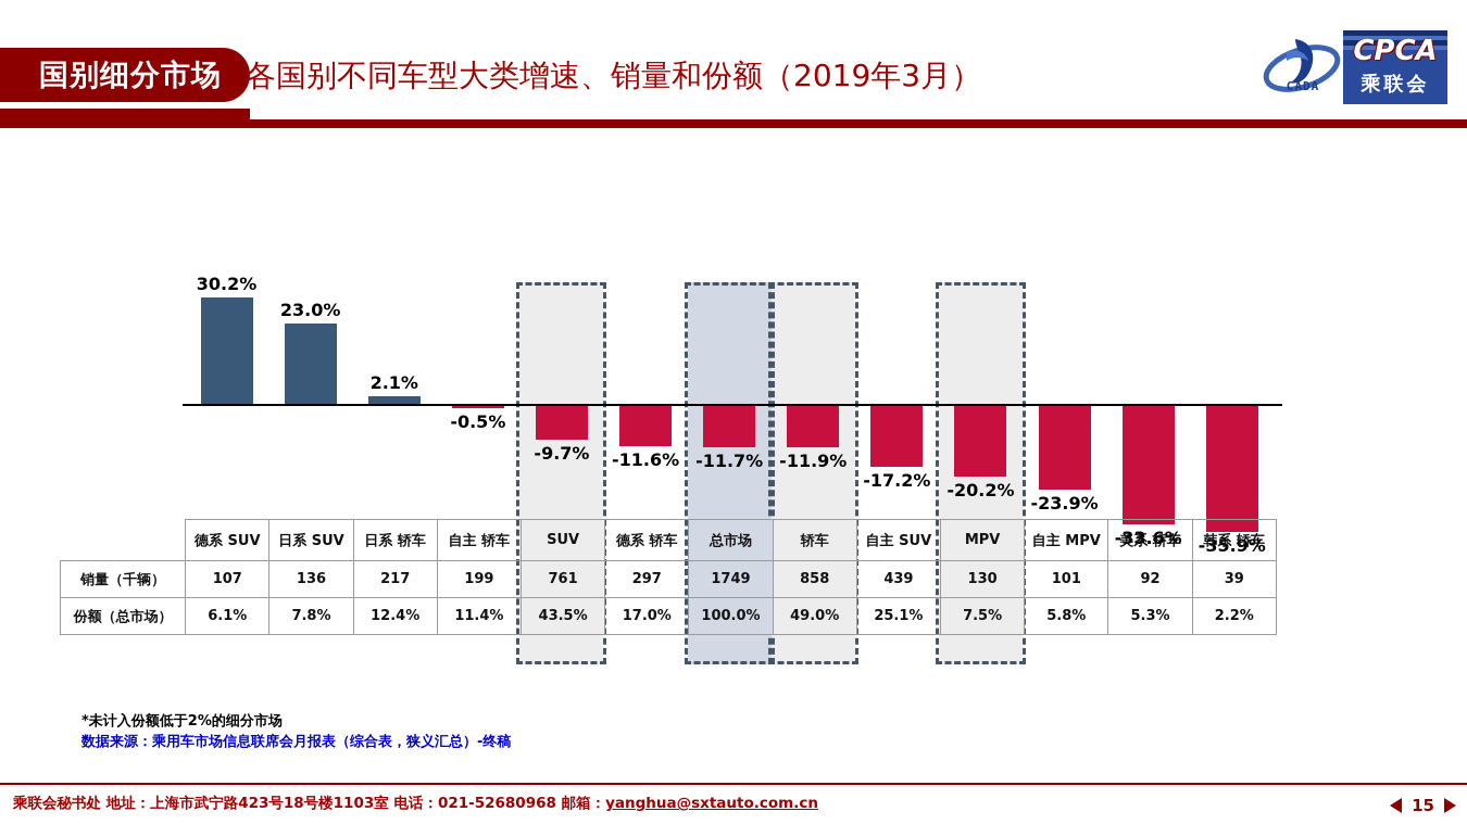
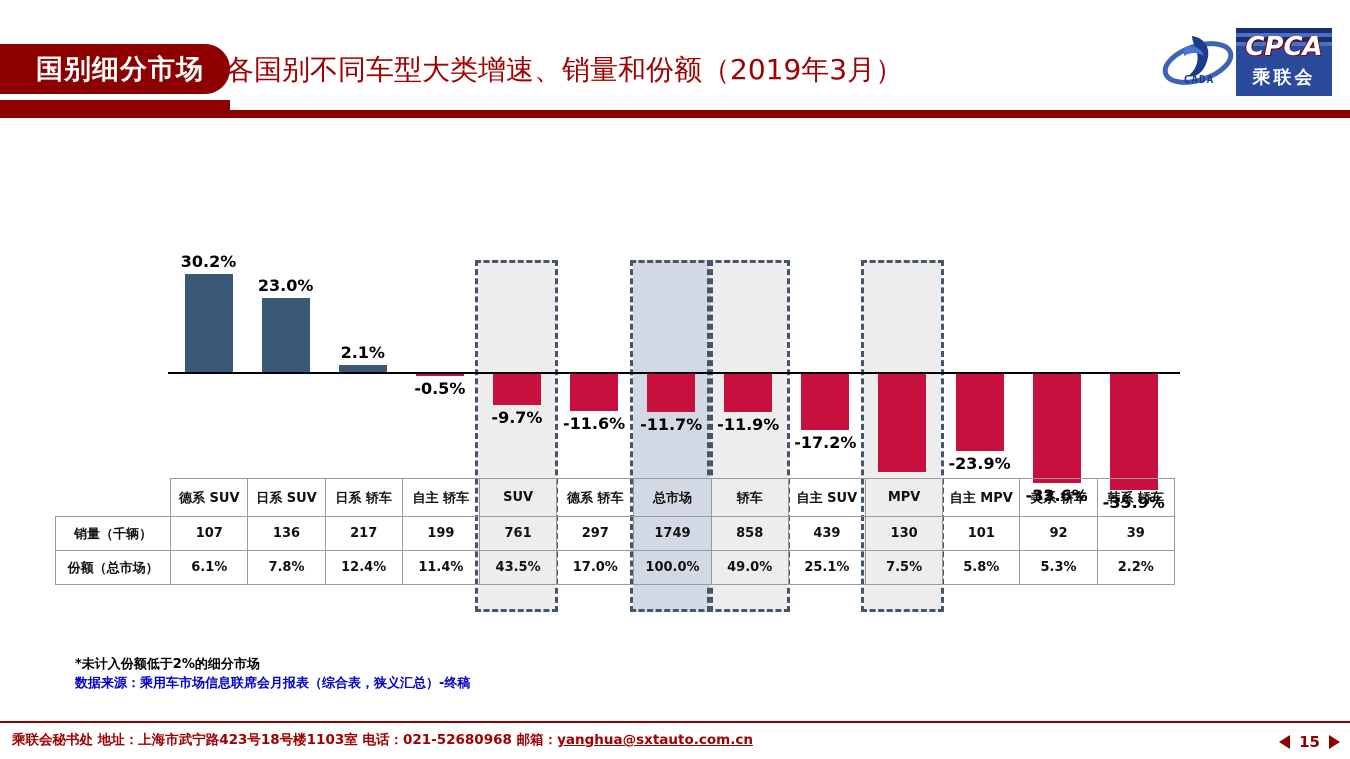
MPV: -20.2% -> -30.2%
